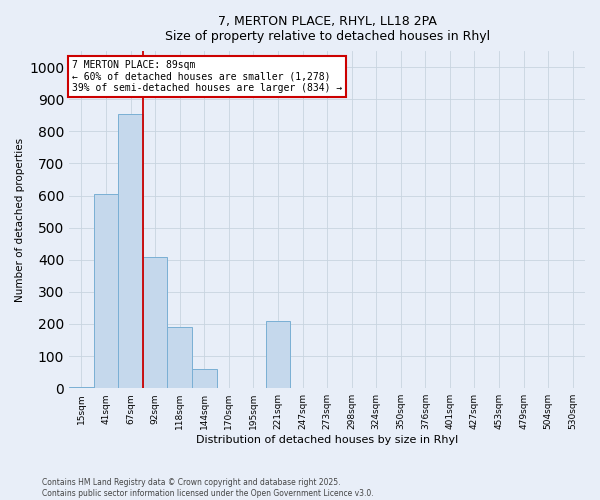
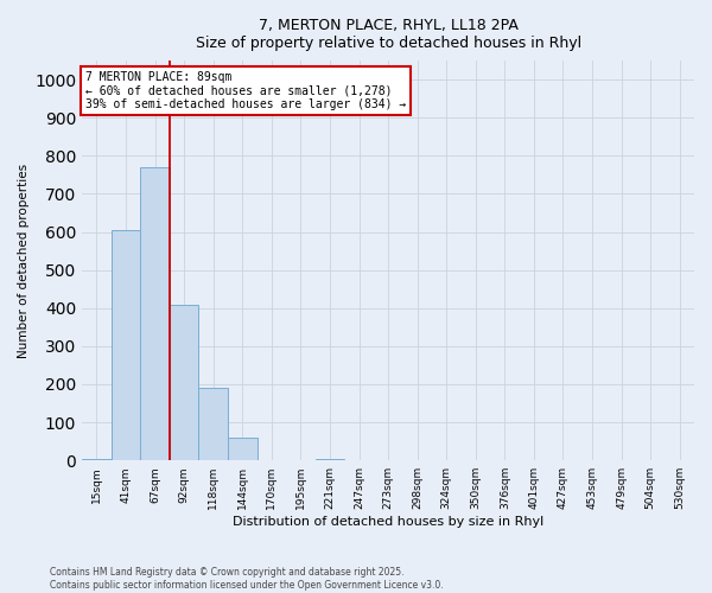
67sqm: 855 -> 770
221sqm: 210 -> 5
